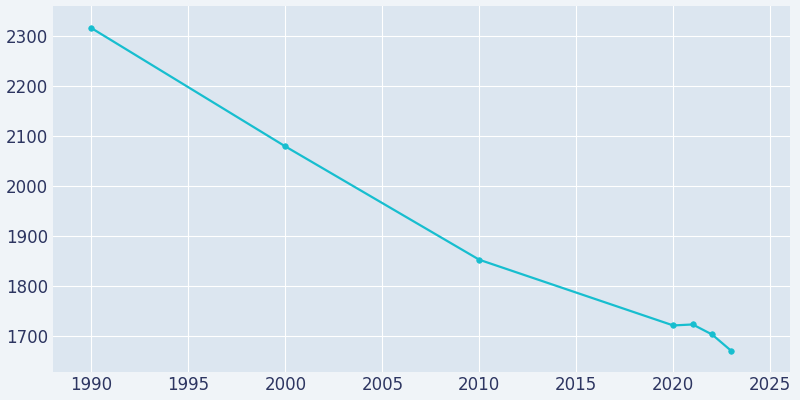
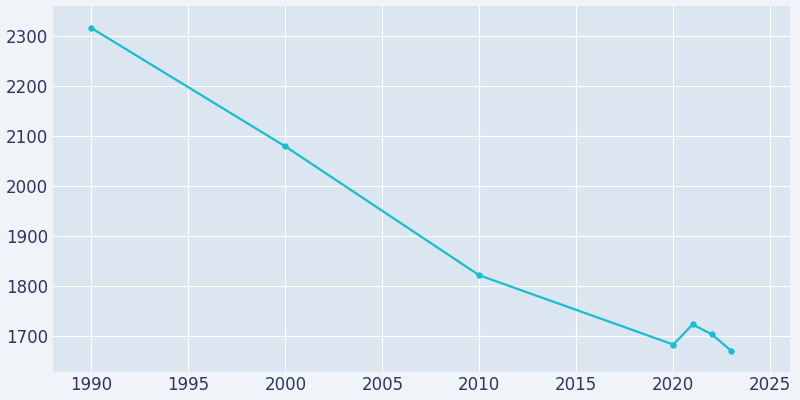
2010: 1853 -> 1822
2020: 1722 -> 1684
